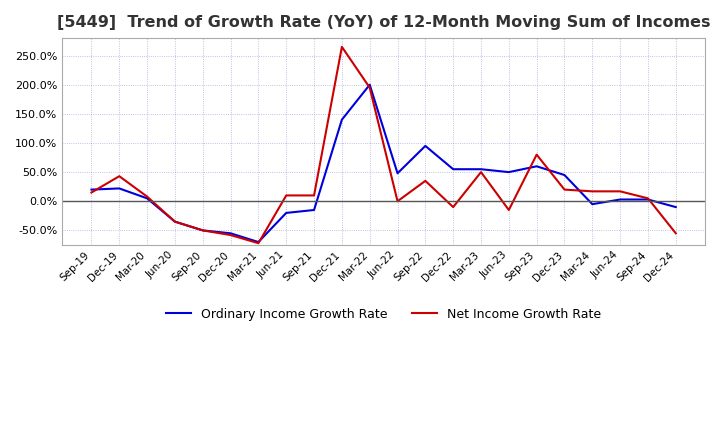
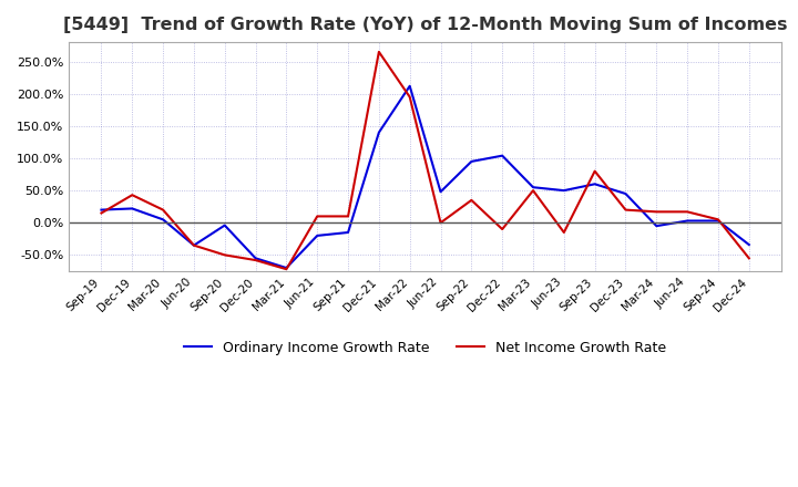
Net Income Growth Rate/Mar-20: 8% -> 20%
Ordinary Income Growth Rate/Sep-20: -50% -> -4%
Ordinary Income Growth Rate/Mar-22: 200% -> 212%
Ordinary Income Growth Rate/Dec-22: 55% -> 104%
Ordinary Income Growth Rate/Dec-24: -10% -> -34%
